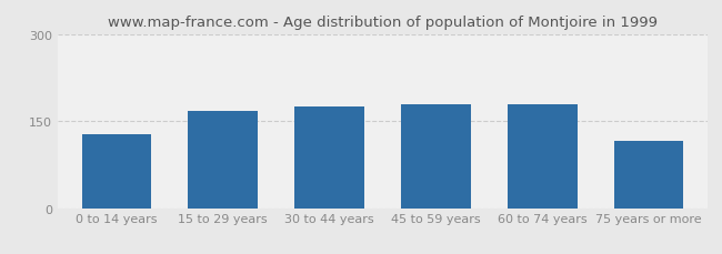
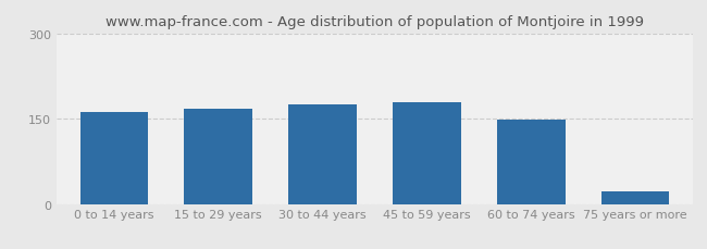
0 to 14 years: 128 -> 162
60 to 74 years: 180 -> 149
75 years or more: 116 -> 22
